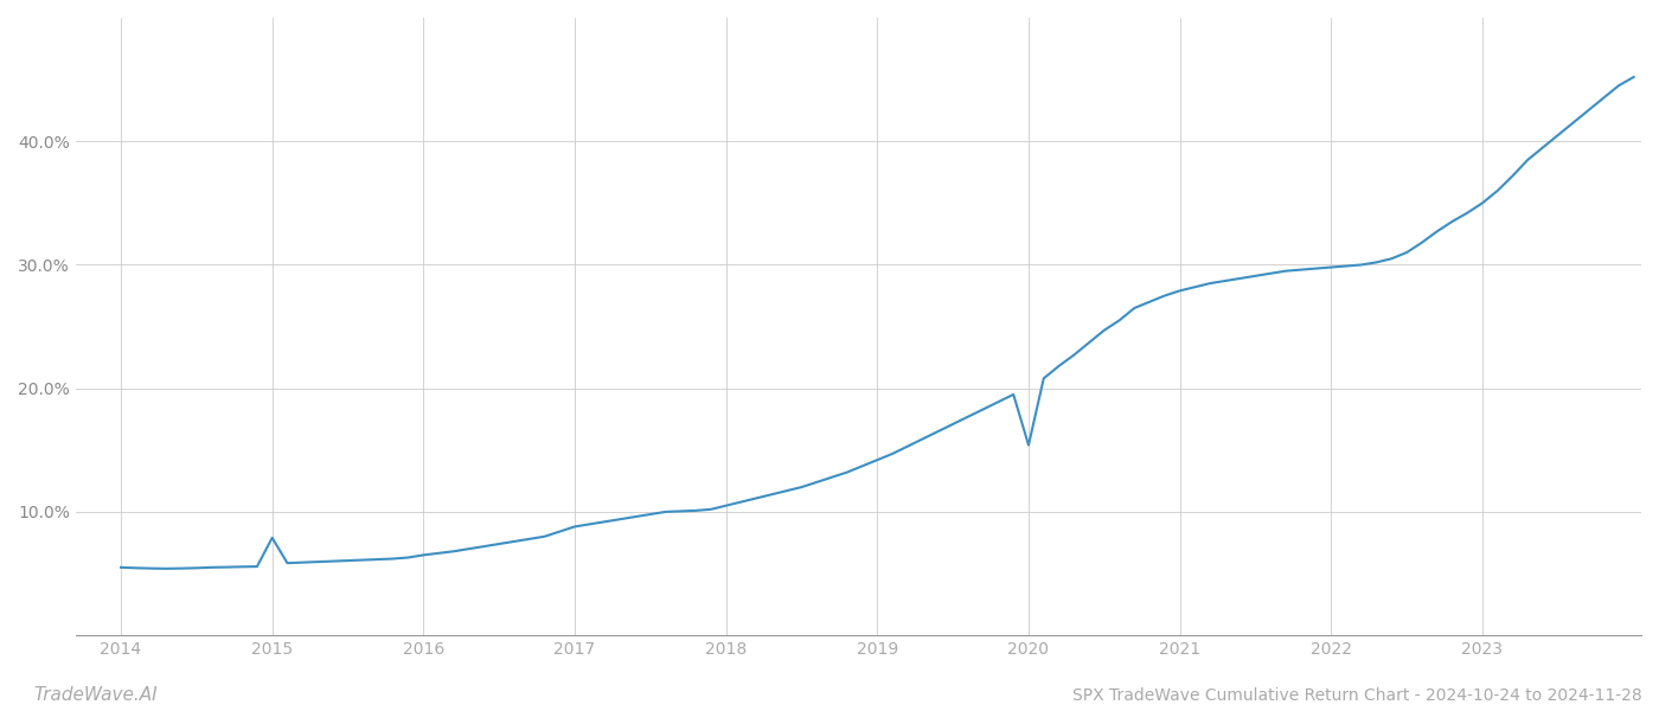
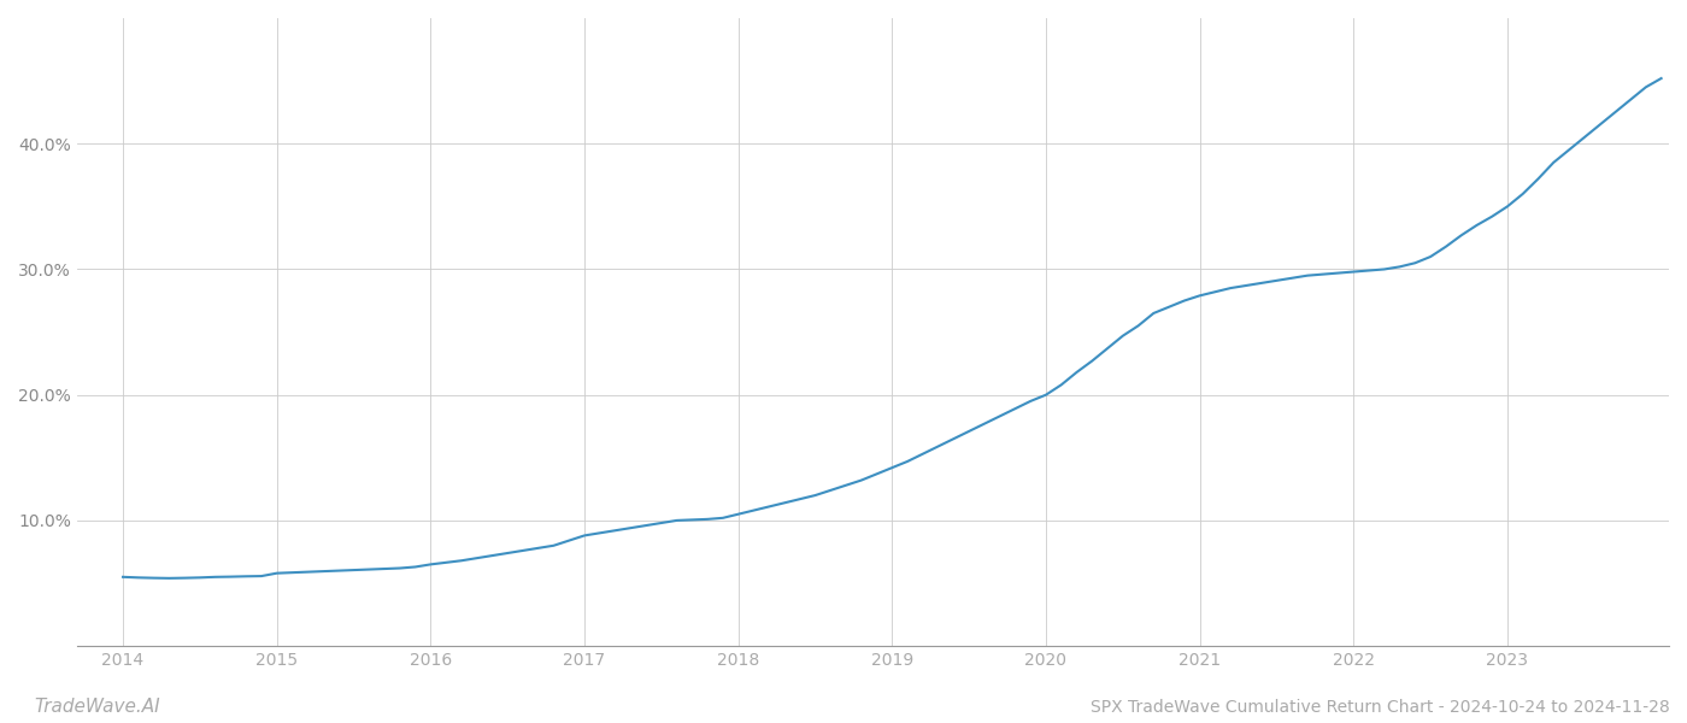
2015: 7.9% -> 5.8%
2020: 15.4% -> 20.0%
